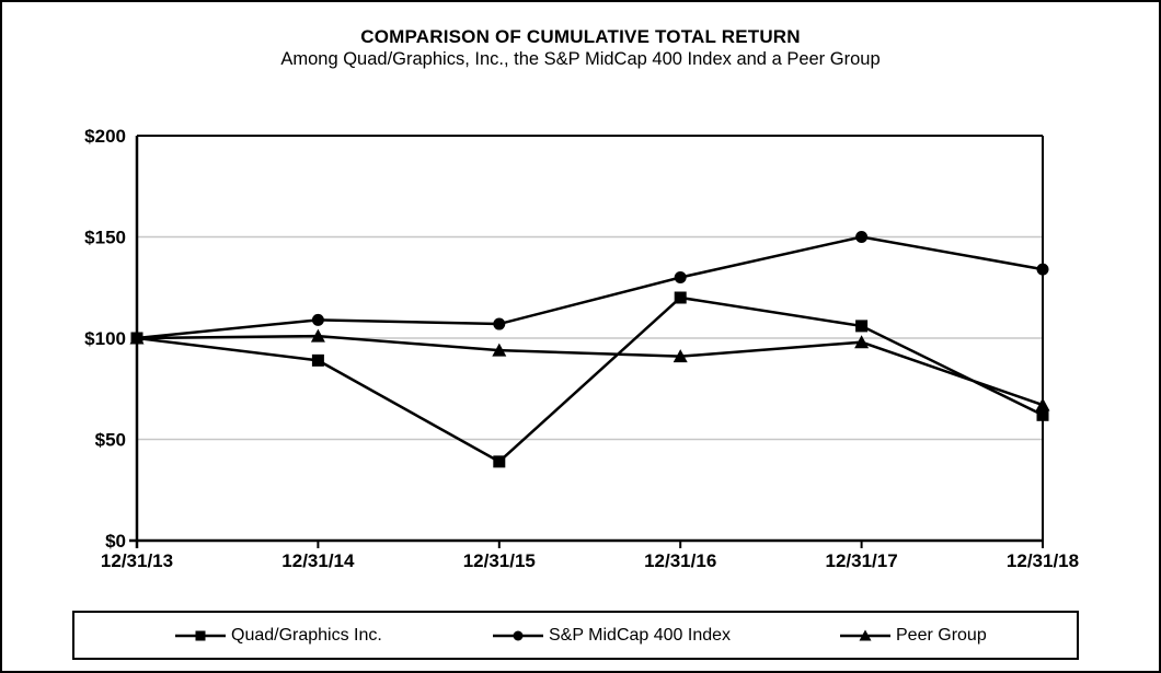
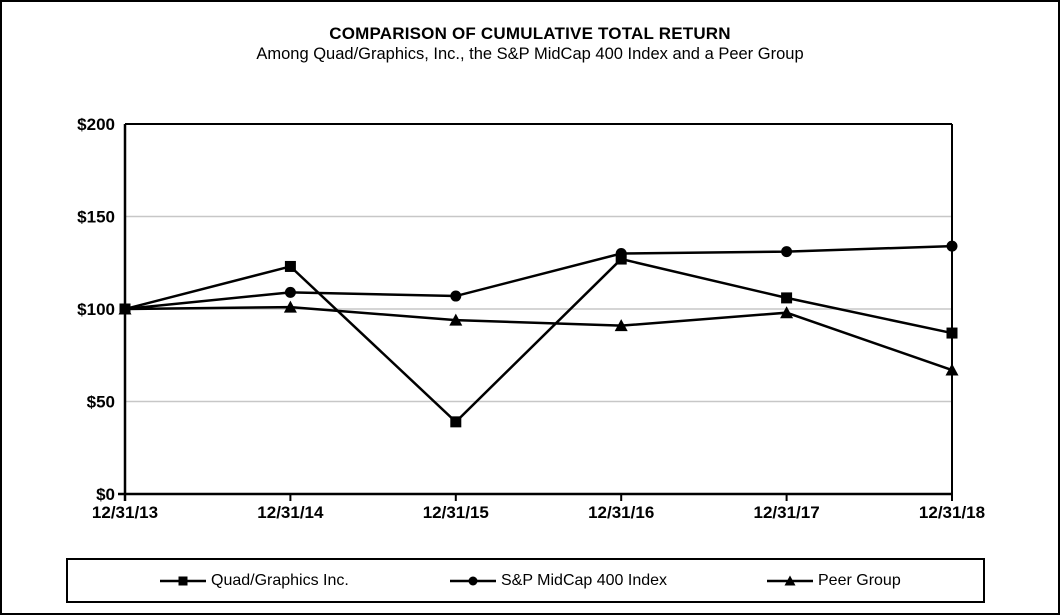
Quad/Graphics Inc./12/31/14: $89 -> $123
Quad/Graphics Inc./12/31/16: $120 -> $127
S&P MidCap 400 Index/12/31/17: $150 -> $131
Quad/Graphics Inc./12/31/18: $62 -> $87
